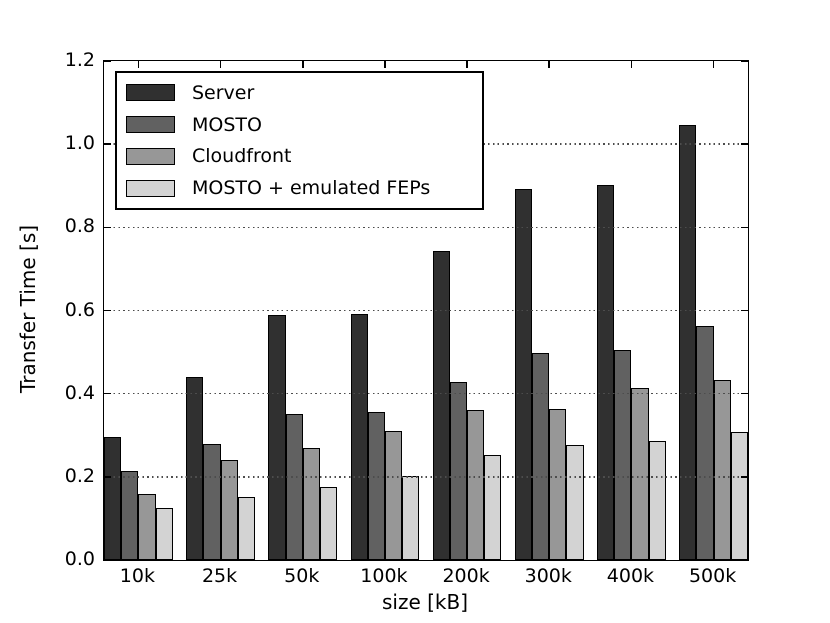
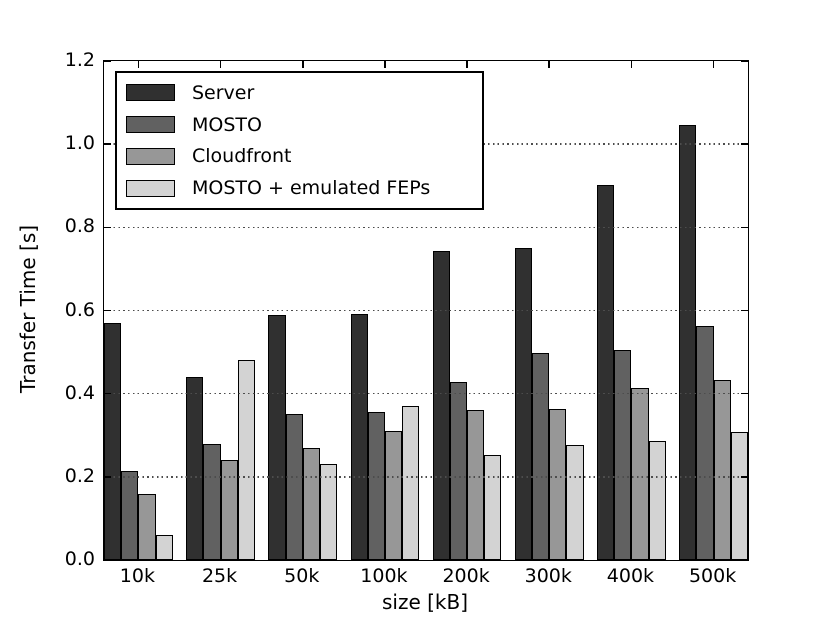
Server/10k: 0.29 -> 0.57
MOSTO + emulated FEPs/10k: 0.12 -> 0.06
MOSTO + emulated FEPs/25k: 0.15 -> 0.48
MOSTO + emulated FEPs/50k: 0.18 -> 0.23
MOSTO + emulated FEPs/100k: 0.20 -> 0.37
Server/300k: 0.89 -> 0.75
